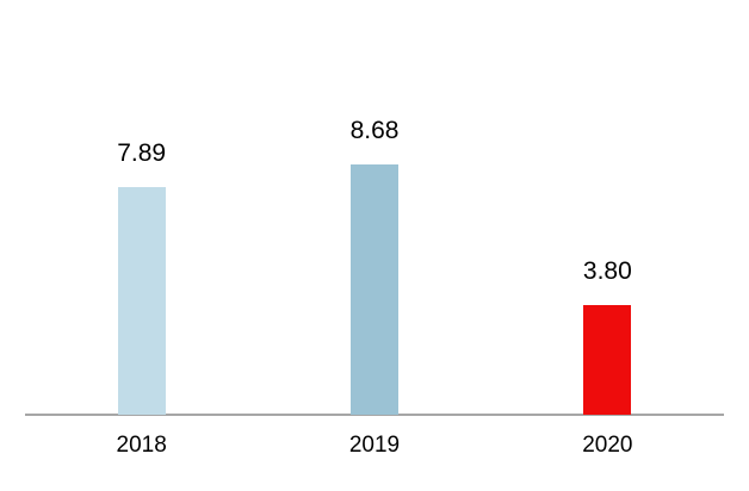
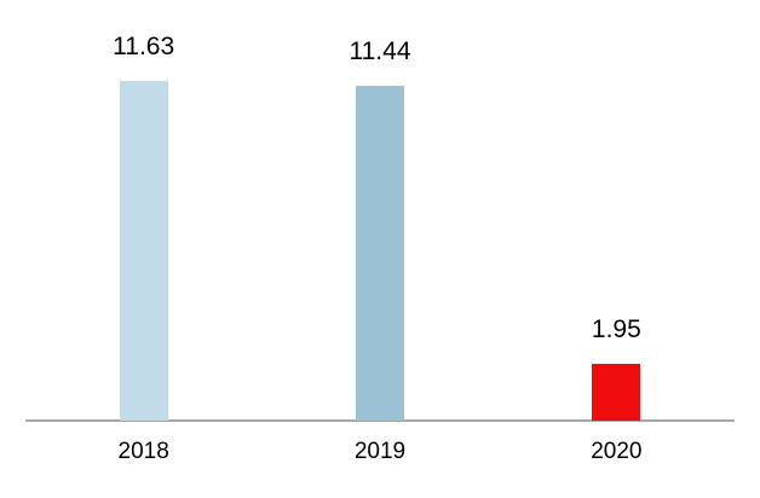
2018: 7.89 -> 11.63
2019: 8.68 -> 11.44
2020: 3.80 -> 1.95
